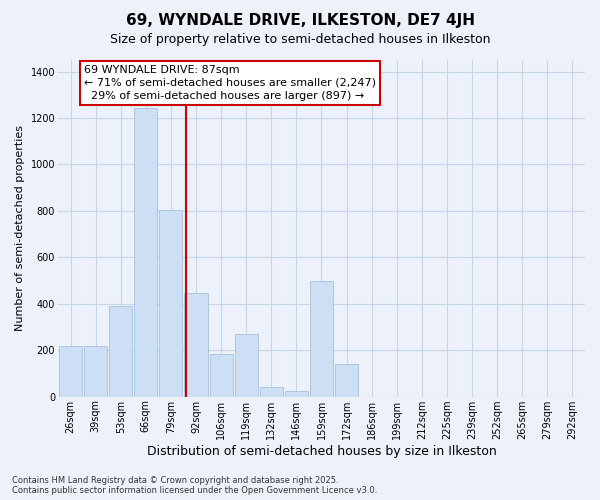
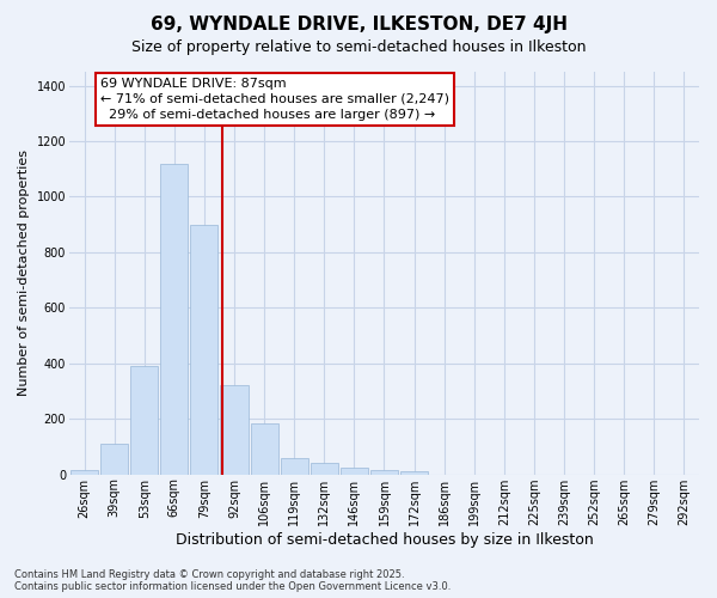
26sqm: 220 -> 15
39sqm: 220 -> 110
66sqm: 1245 -> 1120
79sqm: 805 -> 900
92sqm: 445 -> 320
119sqm: 270 -> 60
159sqm: 500 -> 15
172sqm: 140 -> 10
